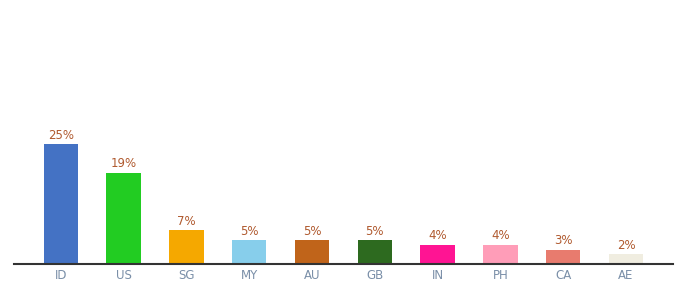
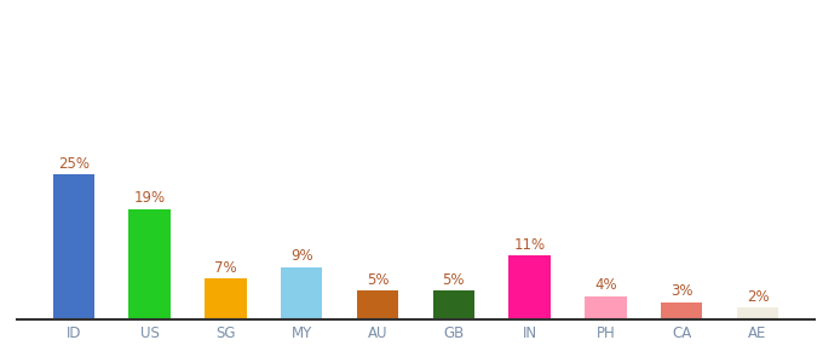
MY: 5% -> 9%
IN: 4% -> 11%
